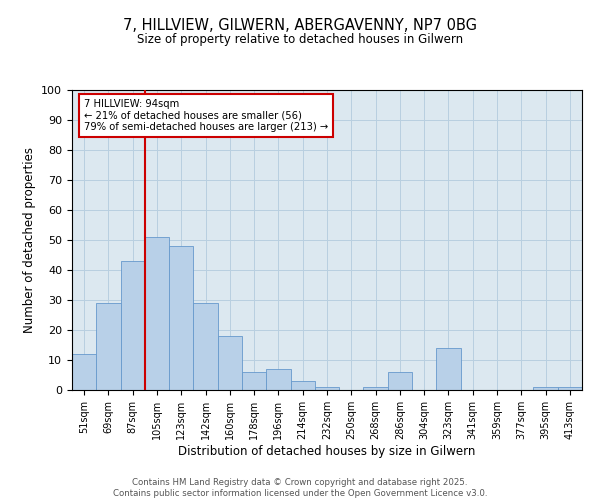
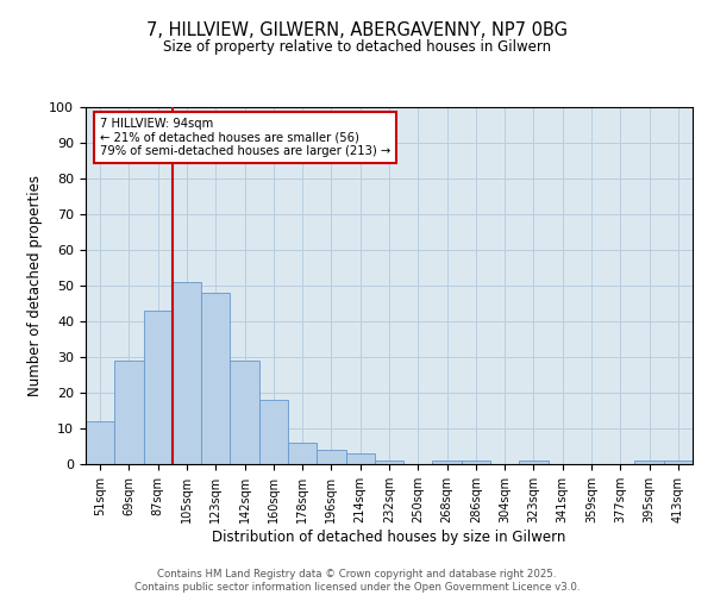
196sqm: 7 -> 4
286sqm: 6 -> 1
323sqm: 14 -> 1
